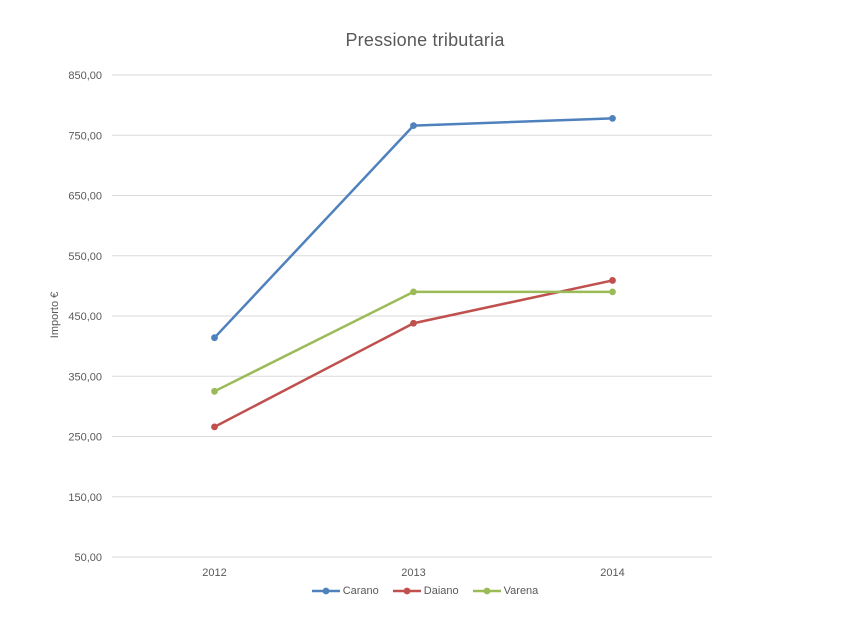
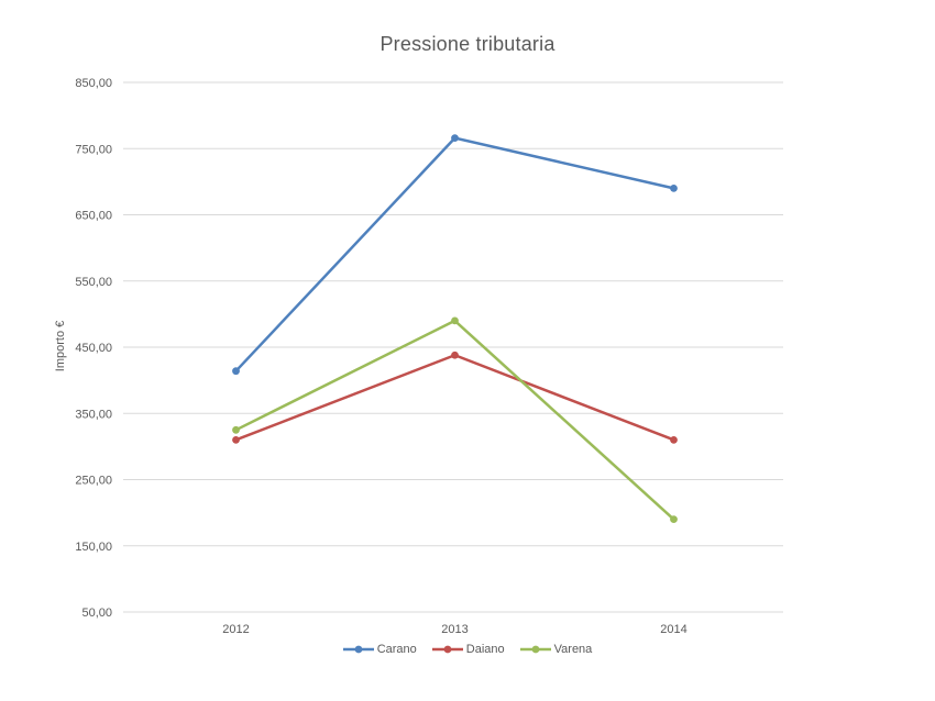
Daiano/2012: 270 -> 310
Carano/2014: 780 -> 690
Daiano/2014: 510 -> 310
Varena/2014: 490 -> 190
